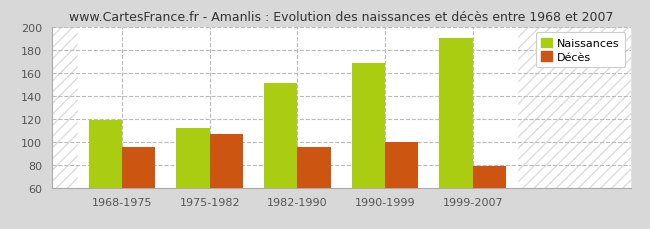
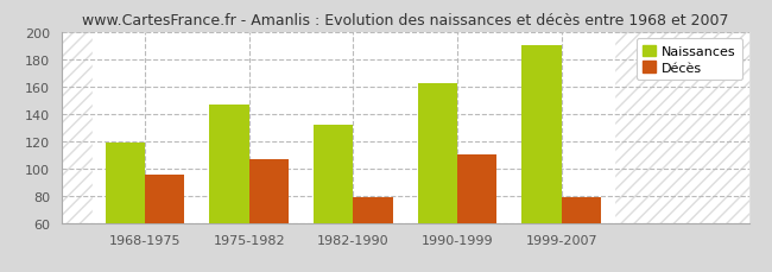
Naissances/1975-1982: 112 -> 147
Naissances/1982-1990: 151 -> 132
Décès/1982-1990: 95 -> 79
Naissances/1990-1999: 168 -> 162
Décès/1990-1999: 100 -> 110
